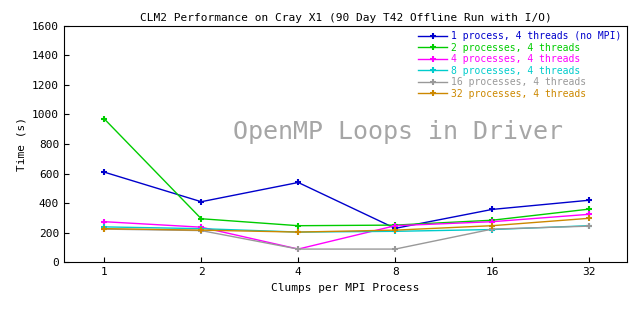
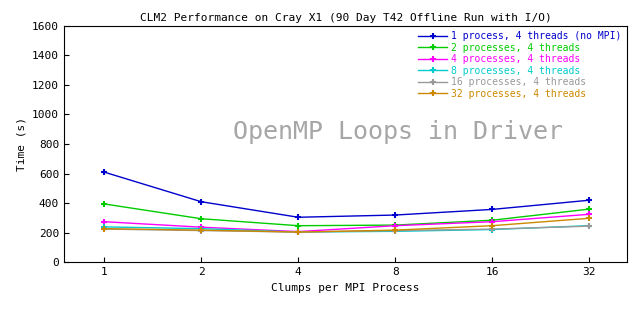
2 processes, 4 threads/1: 970 -> 400
1 process, 4 threads (no MPI)/4: 540 -> 300
4 processes, 4 threads/4: 90 -> 210
16 processes, 4 threads/4: 90 -> 200
1 process, 4 threads (no MPI)/8: 230 -> 320
16 processes, 4 threads/8: 90 -> 220
